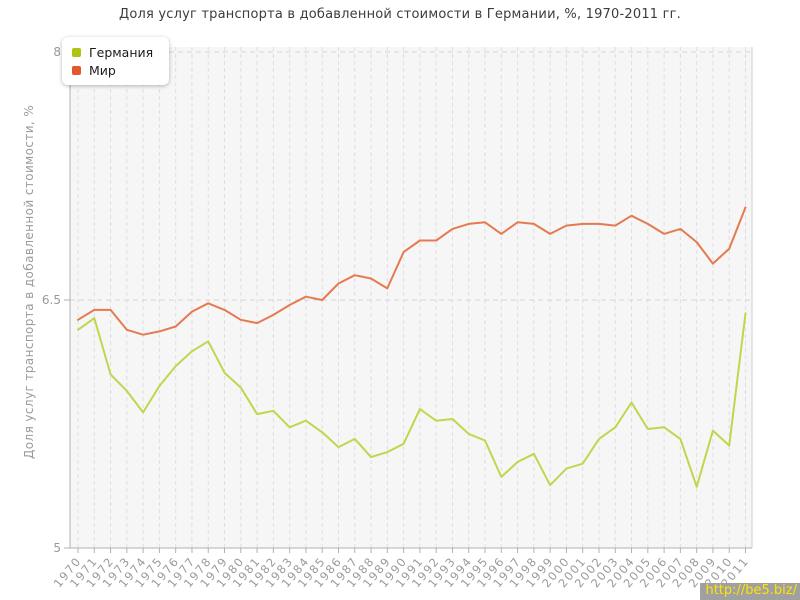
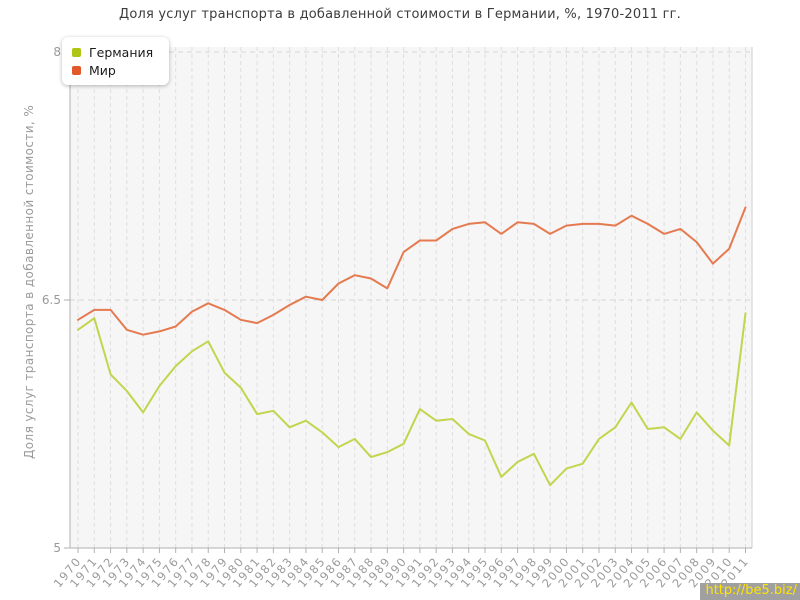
Германия/2008: 5.37 -> 5.82
